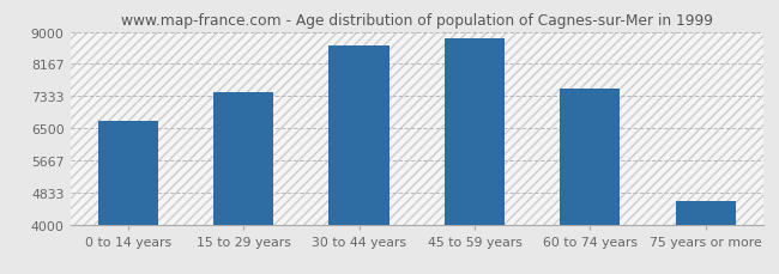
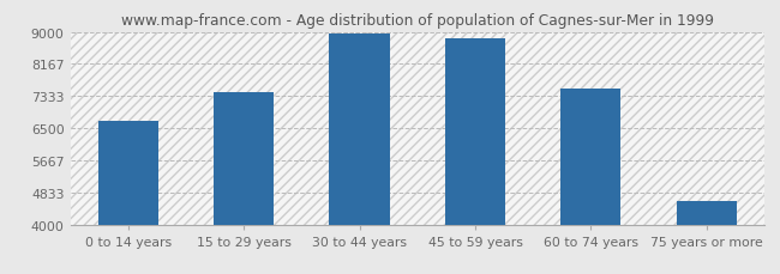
30 to 44 years: 8650 -> 8960
